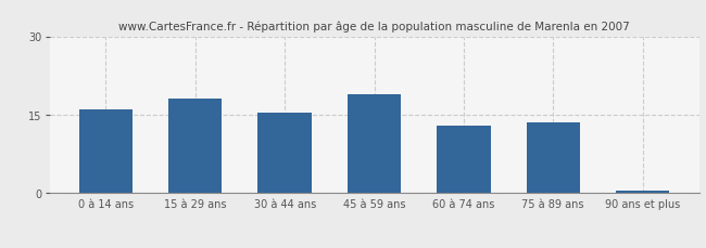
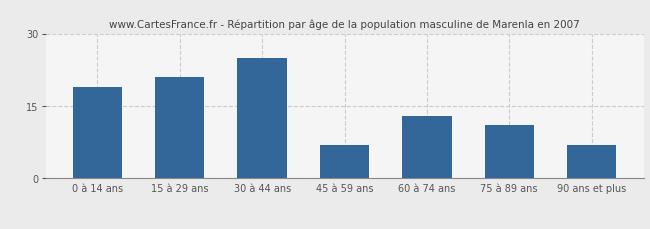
0 à 14 ans: 16.0 -> 19.0
15 à 29 ans: 18.0 -> 21.0
30 à 44 ans: 15.5 -> 25.0
45 à 59 ans: 19.0 -> 7.0
75 à 89 ans: 13.5 -> 11.0
90 ans et plus: 0.5 -> 7.0
